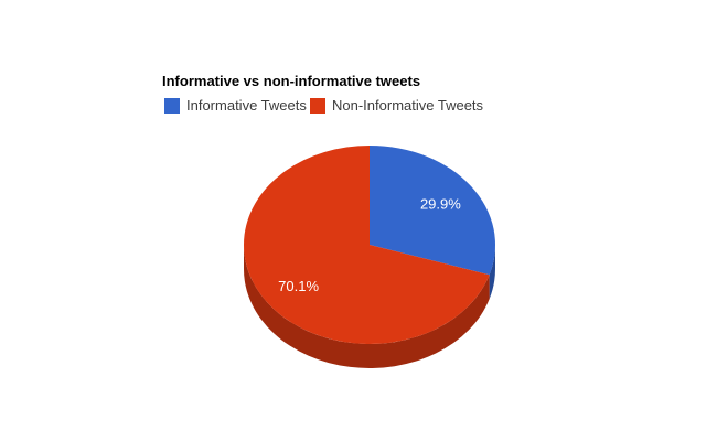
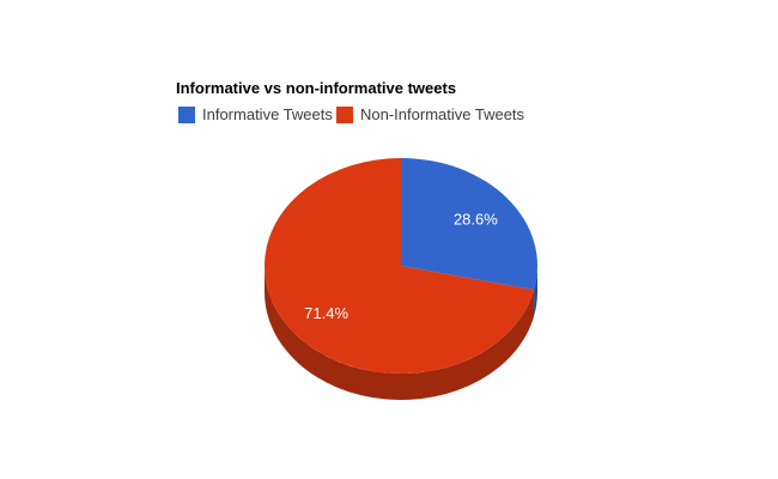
Informative Tweets: 29.9% -> 28.6%
Non-Informative Tweets: 70.1% -> 71.4%
